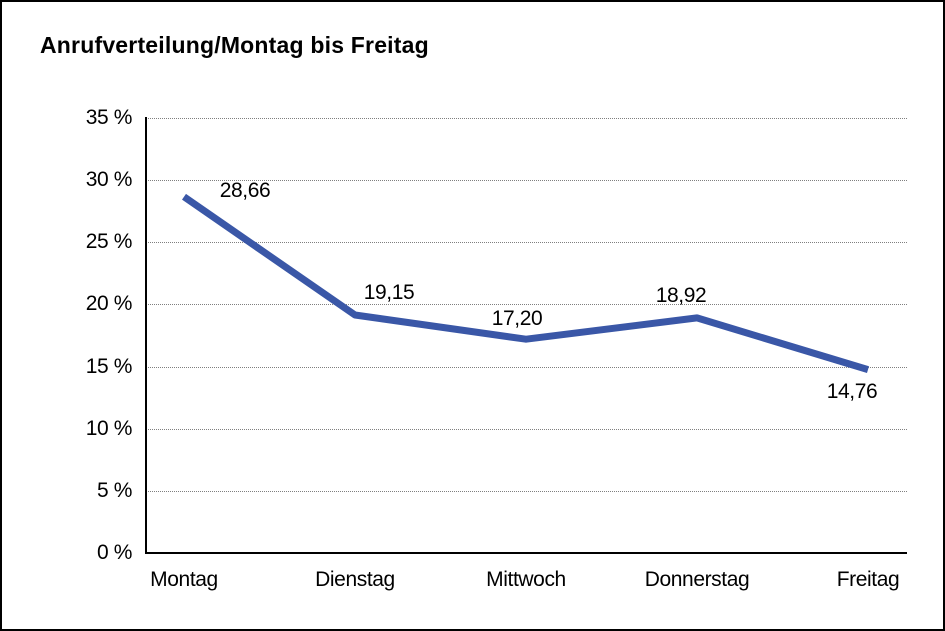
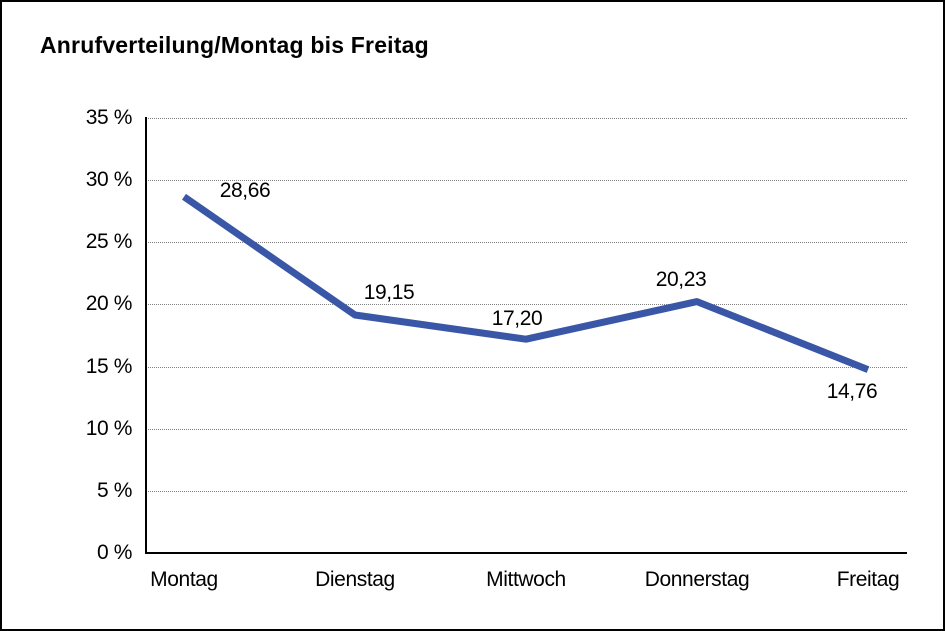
Donnerstag: 18,92 -> 20,23
